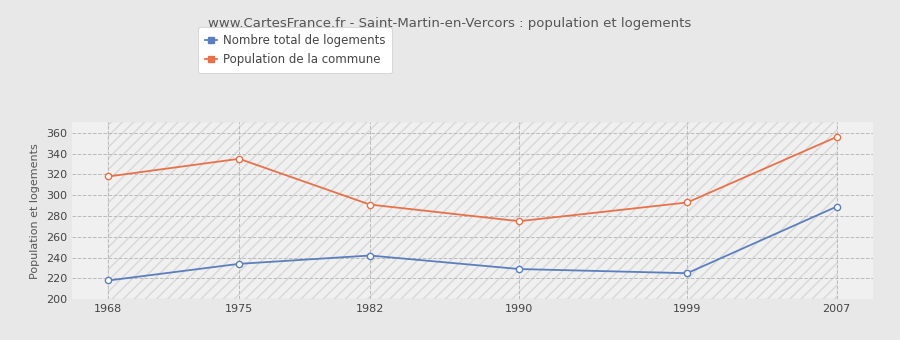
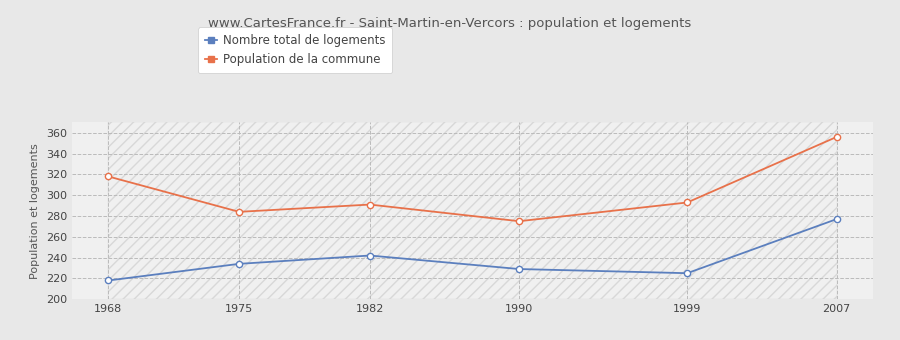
Population de la commune/1975: 335 -> 284
Nombre total de logements/2007: 289 -> 277
